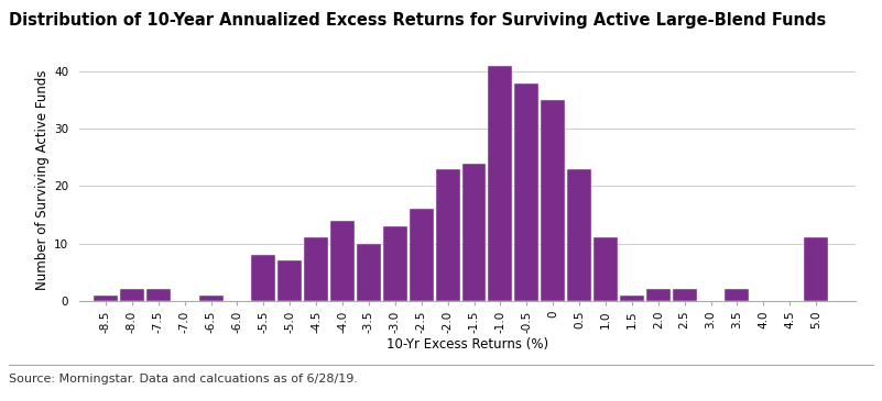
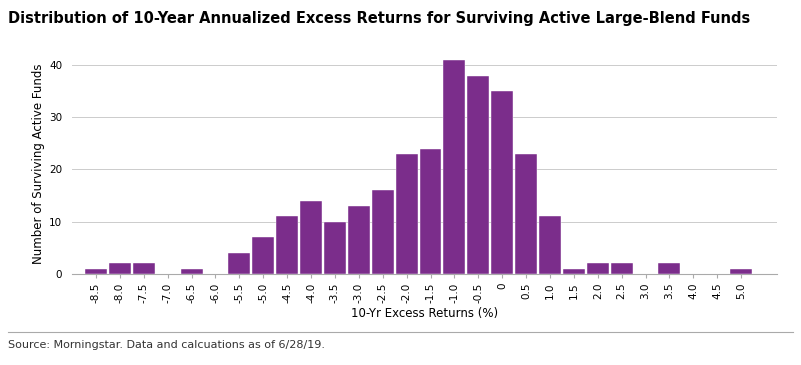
-5.5: 8 -> 4
5.0: 11 -> 1
